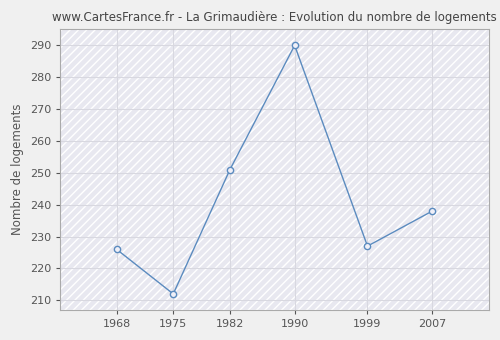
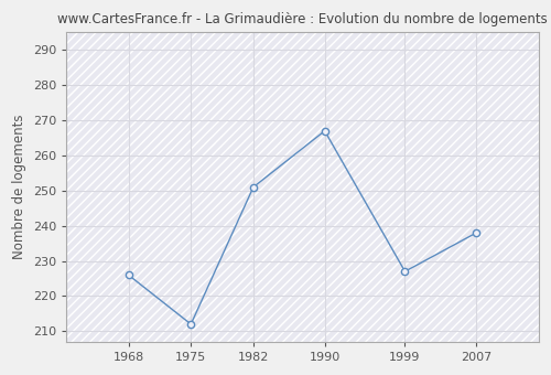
1990: 290 -> 267
